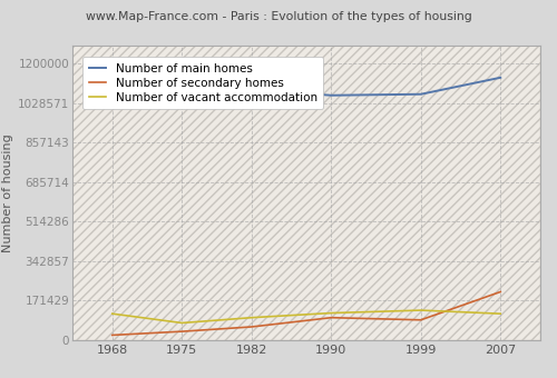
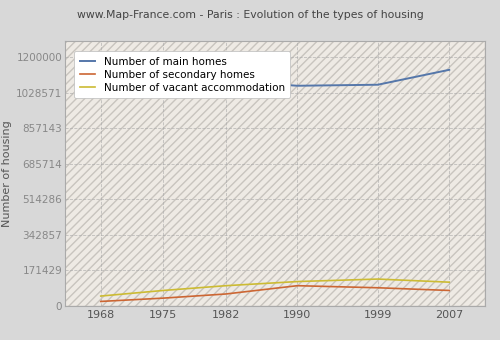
Number of vacant accommodation/1968: 115000 -> 48000
Number of secondary homes/2007: 210000 -> 75000
